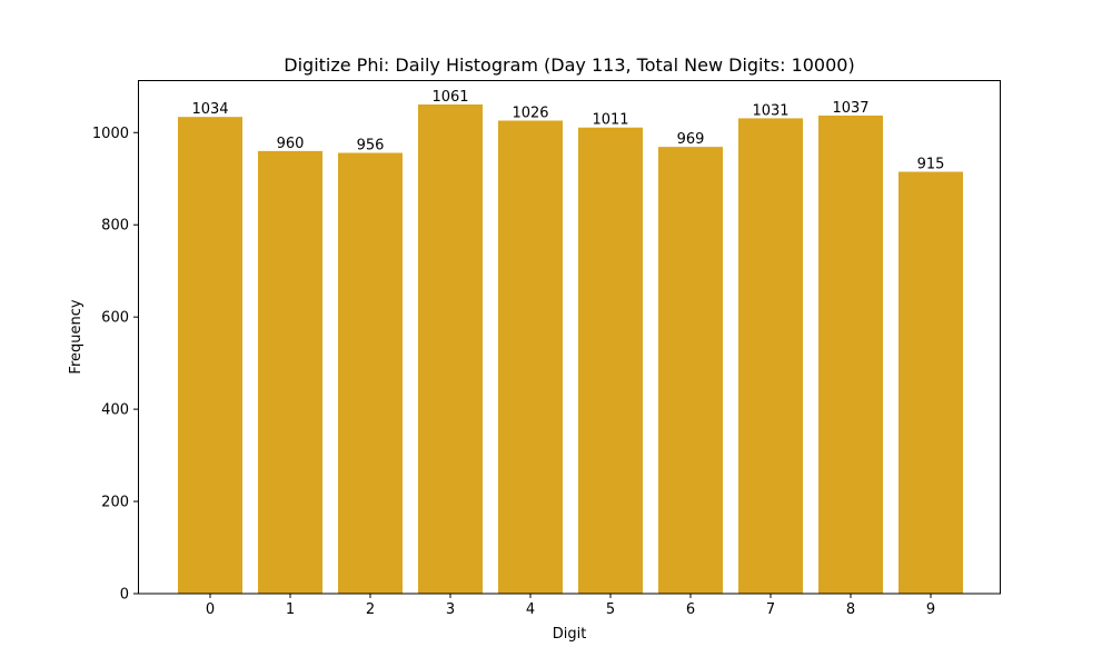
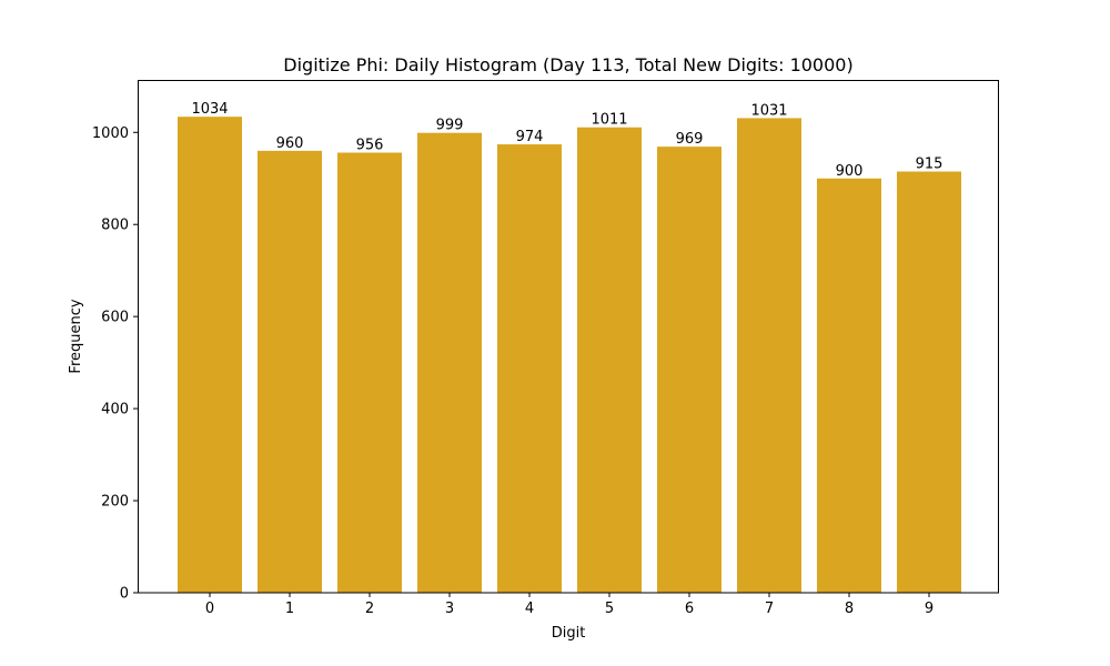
3: 1061 -> 999
4: 1026 -> 974
8: 1037 -> 900
